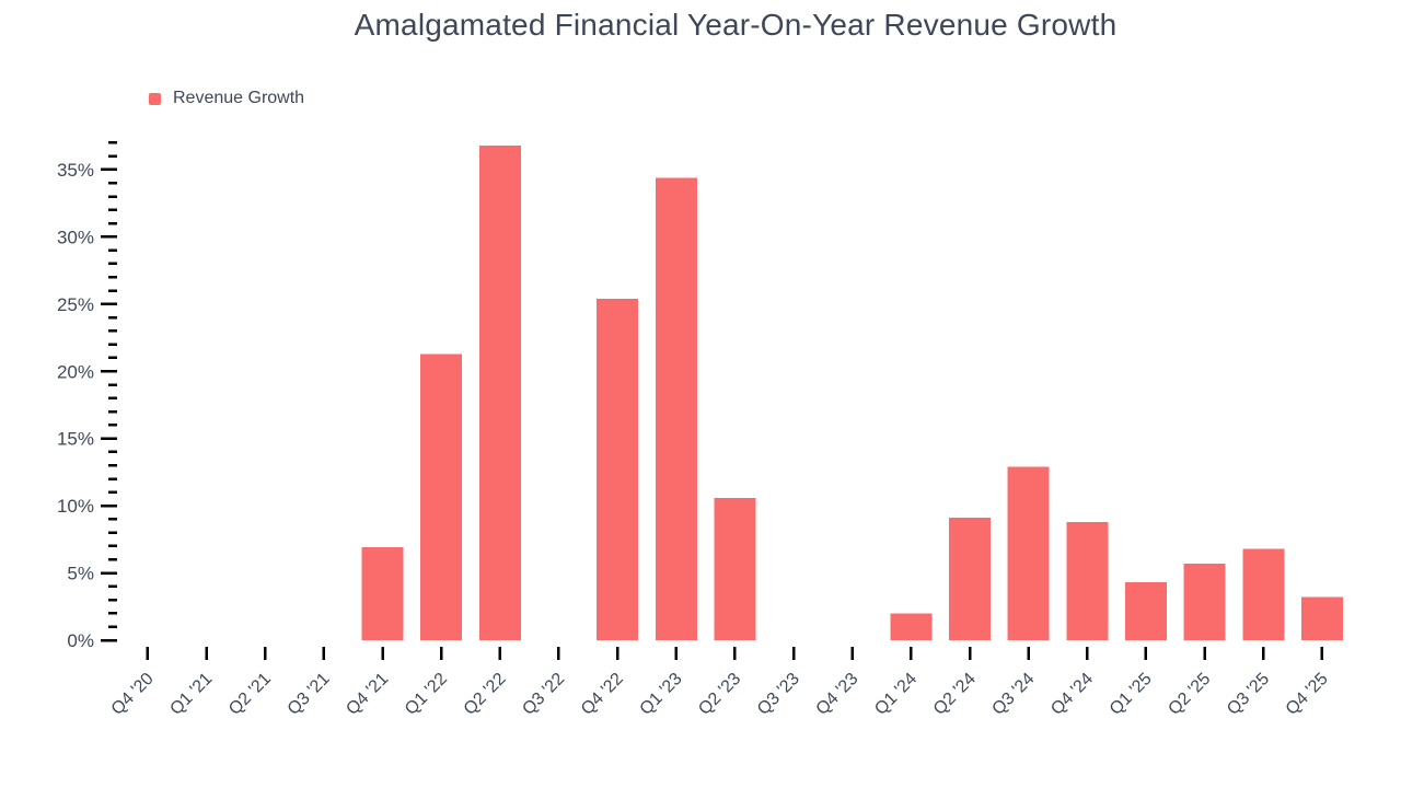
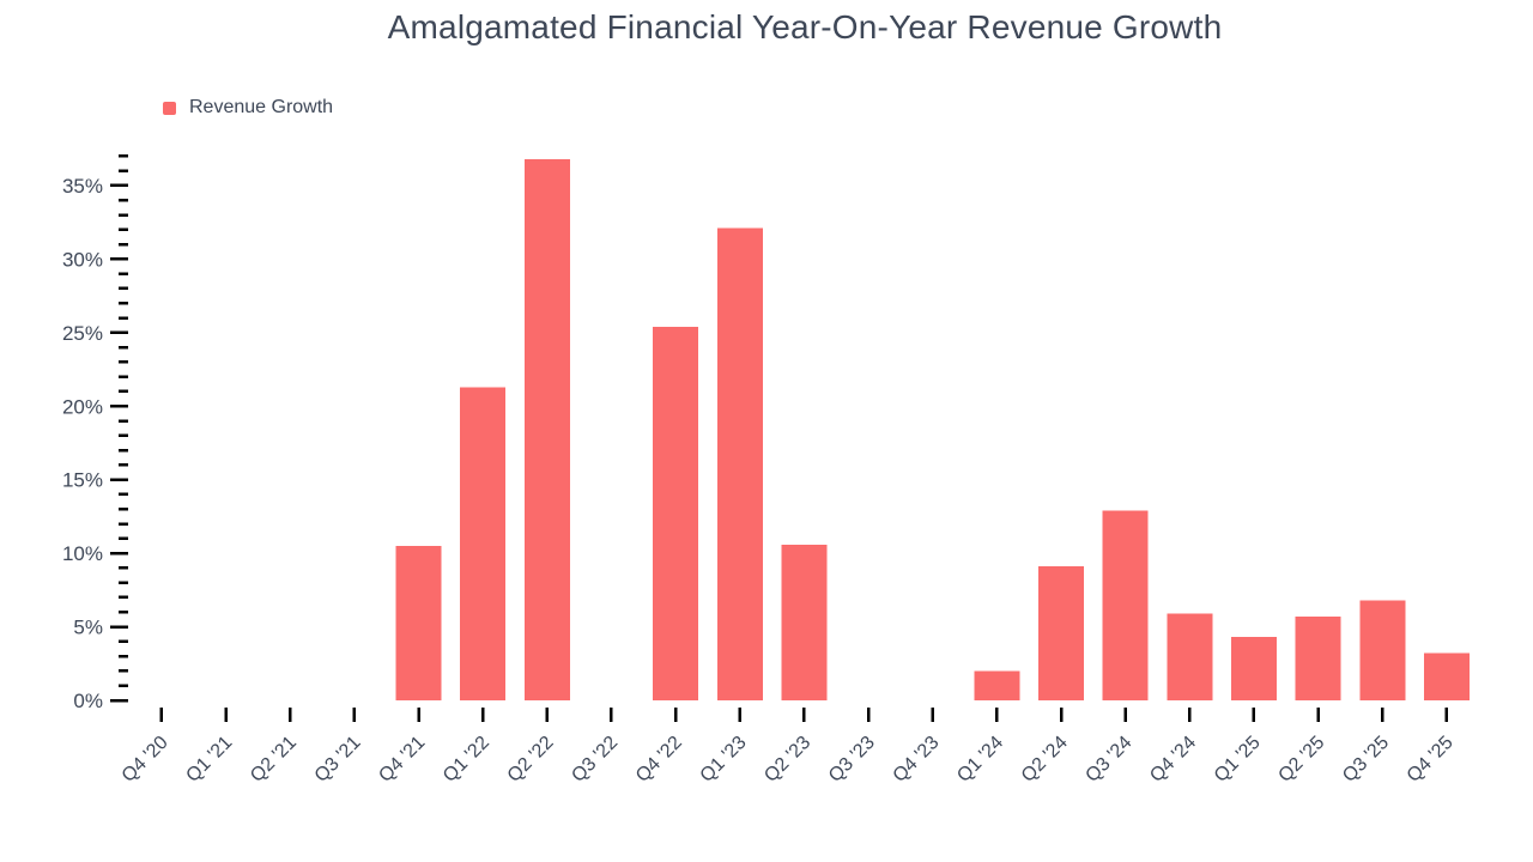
Q4 '21: 6.9% -> 10.5%
Q1 '23: 34.4% -> 32.1%
Q4 '24: 8.8% -> 5.9%
